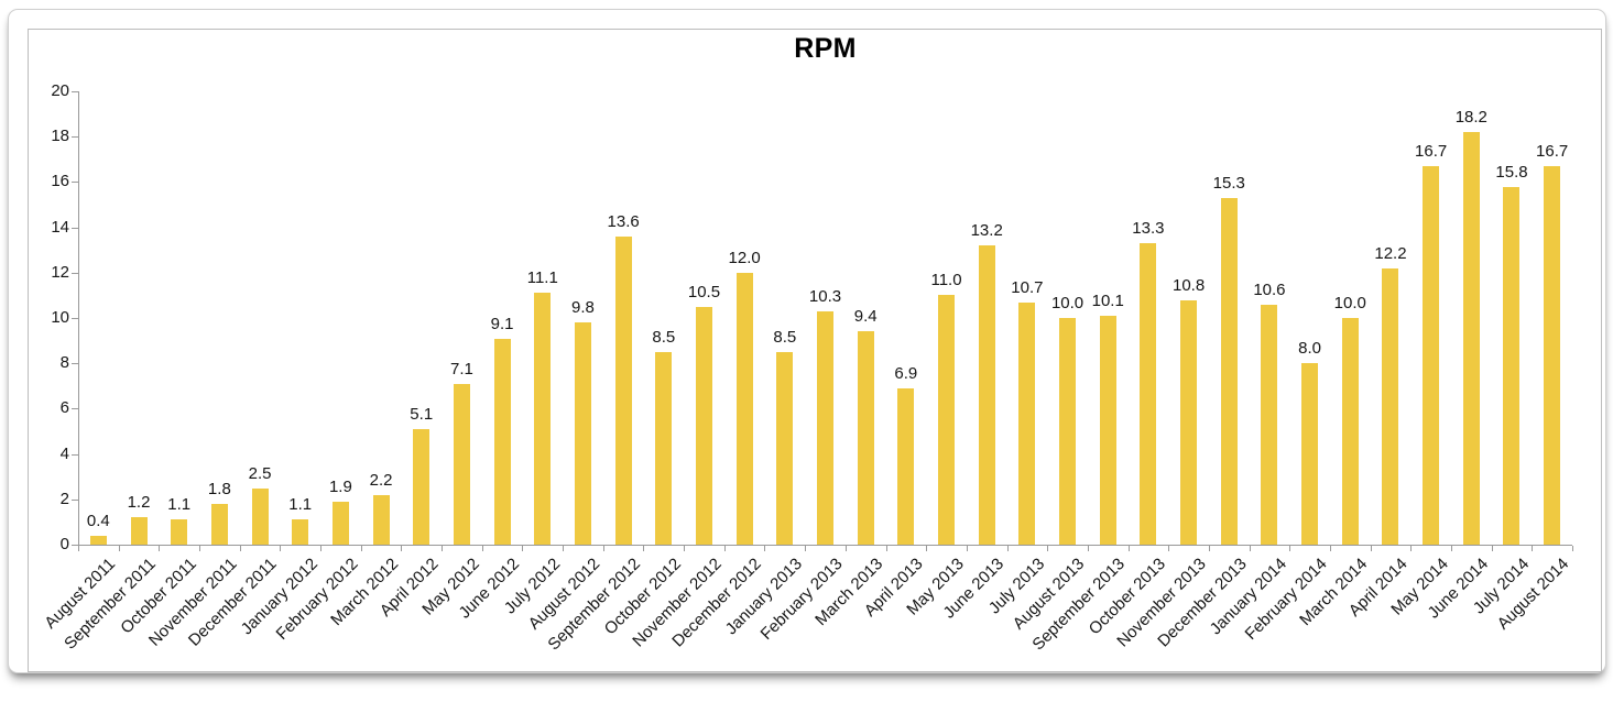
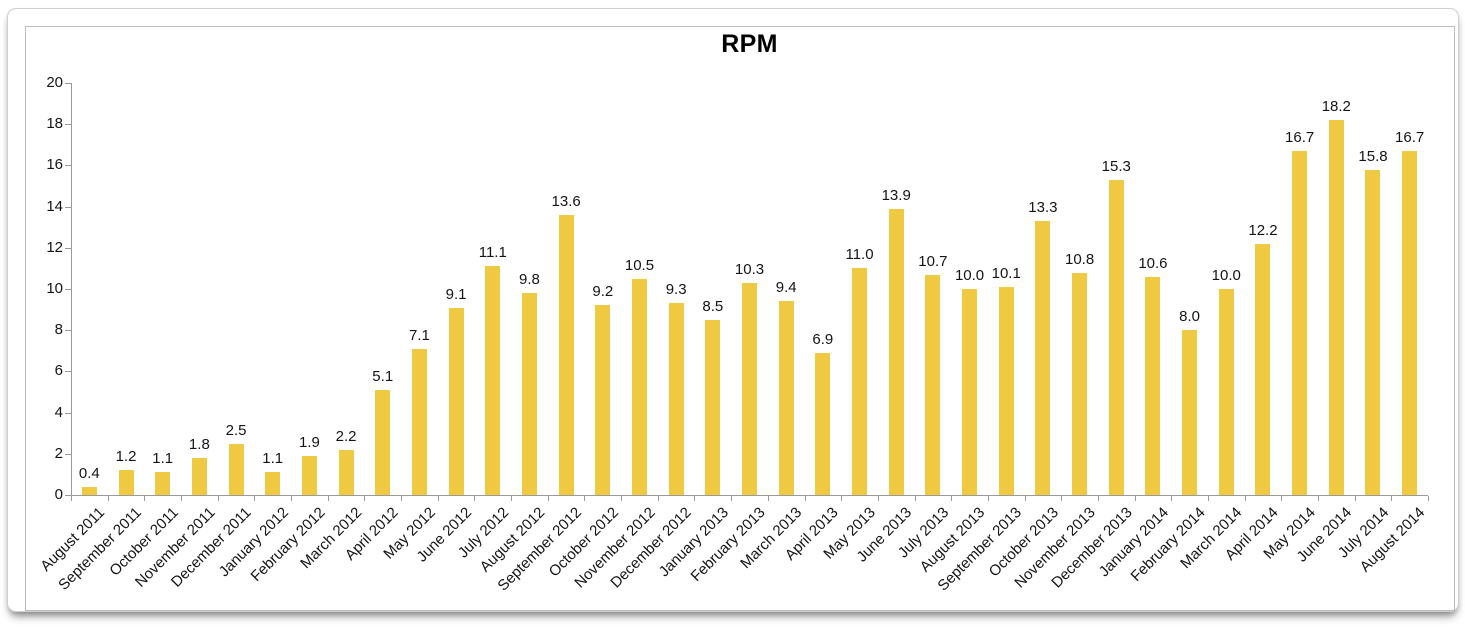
October 2012: 8.5 -> 9.2
December 2012: 12.0 -> 9.3
June 2013: 13.2 -> 13.9
